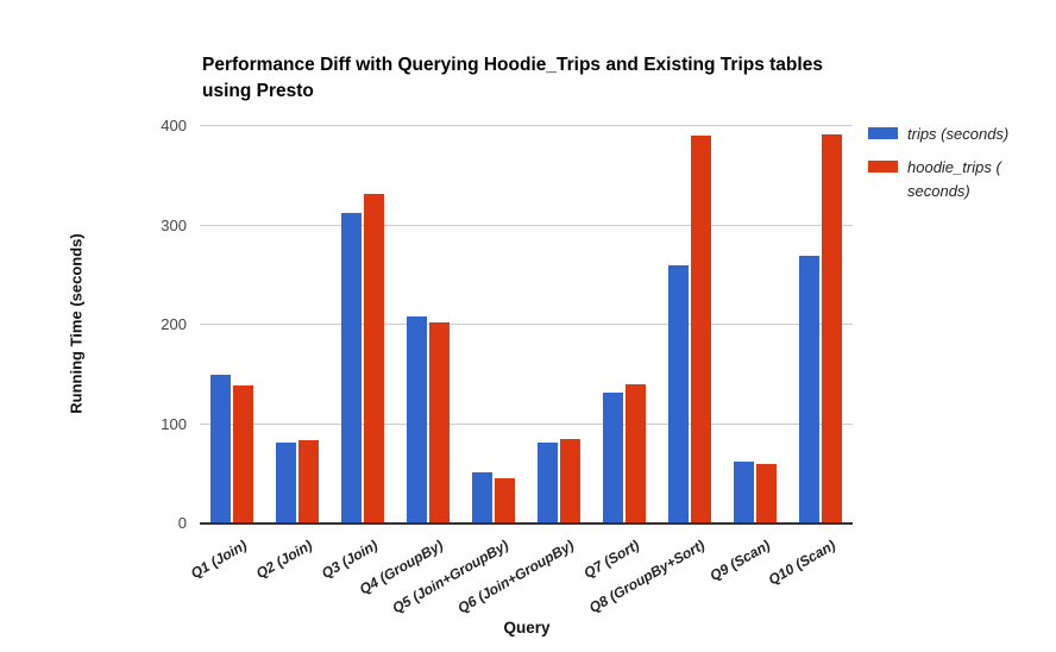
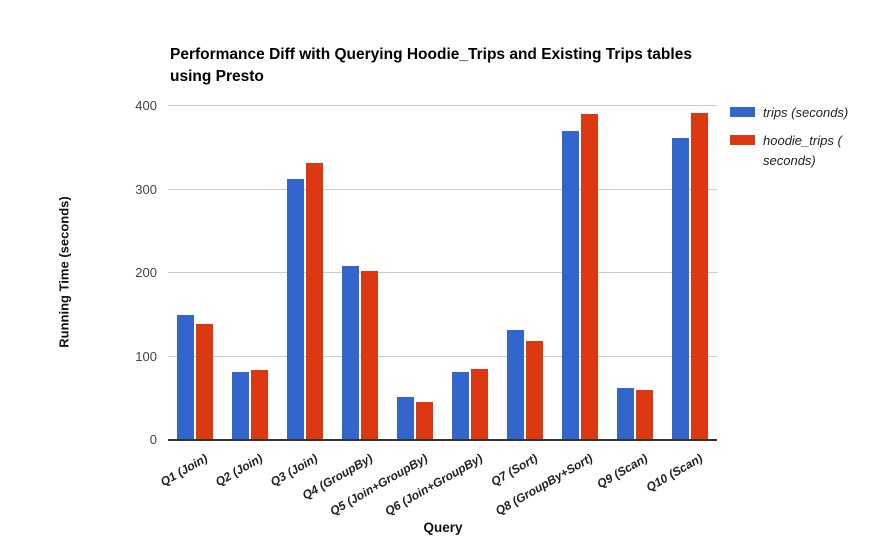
hoodie_trips (seconds)/Q7 (Sort): 140 -> 120
trips (seconds)/Q8 (GroupBy+Sort): 260 -> 370
trips (seconds)/Q10 (Scan): 270 -> 360
